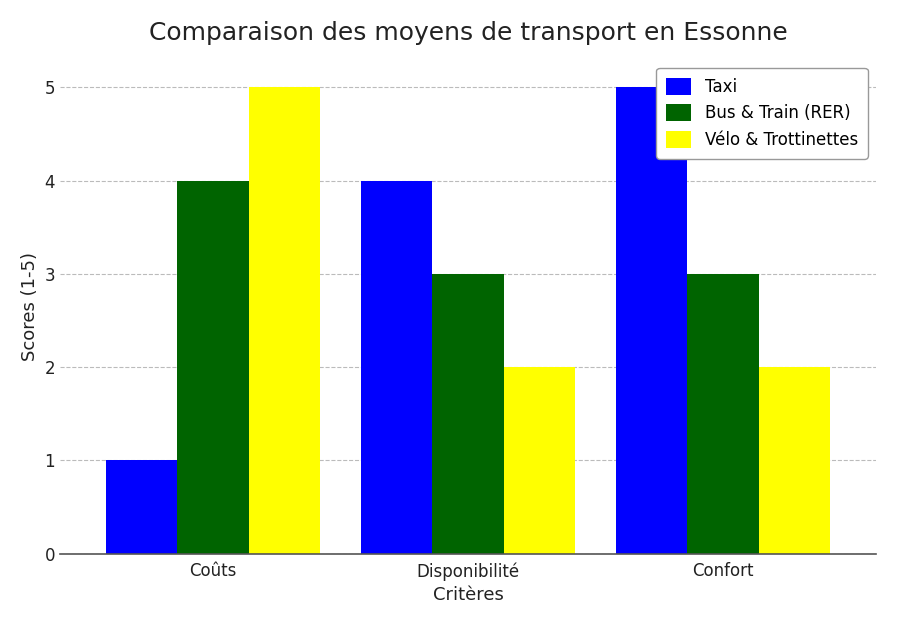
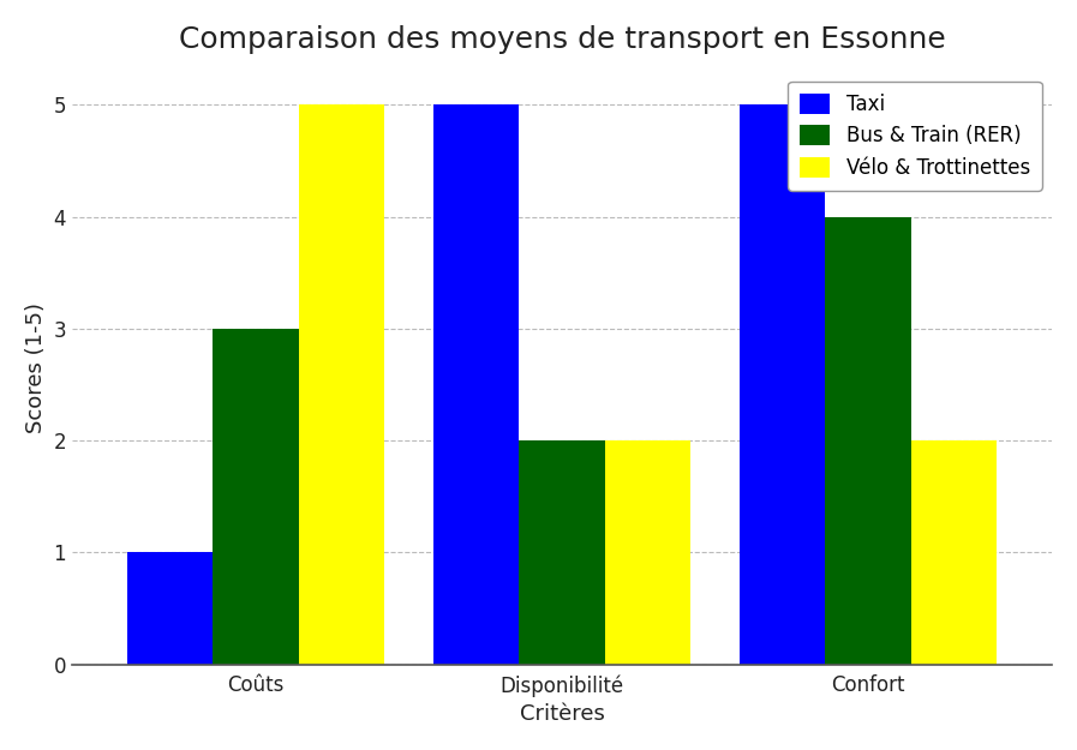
Bus & Train (RER)/Coûts: 4 -> 3
Taxi/Disponibilité: 4 -> 5
Bus & Train (RER)/Disponibilité: 3 -> 2
Bus & Train (RER)/Confort: 3 -> 4
